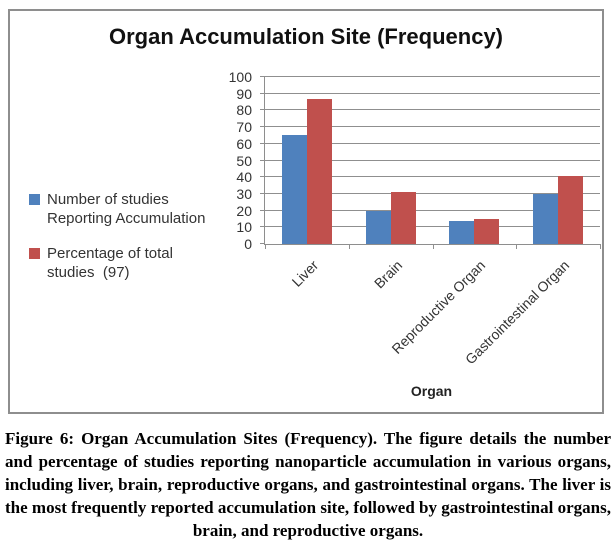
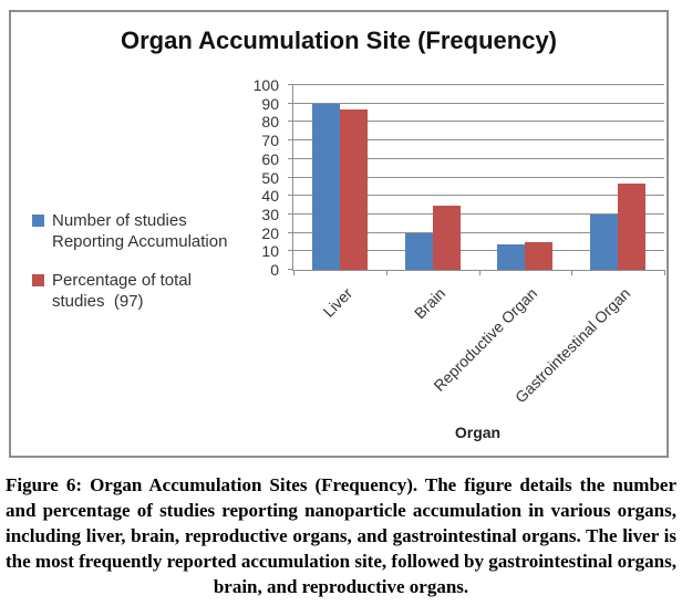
Number of studies Reporting Accumulation/Liver: 65 -> 90
Percentage of total studies (97)/Brain: 31 -> 35
Percentage of total studies (97)/Gastrointestinal Organ: 41 -> 47
